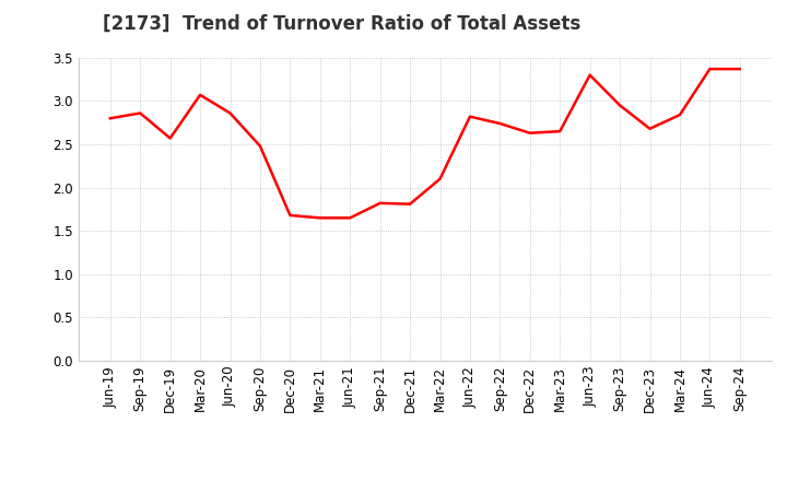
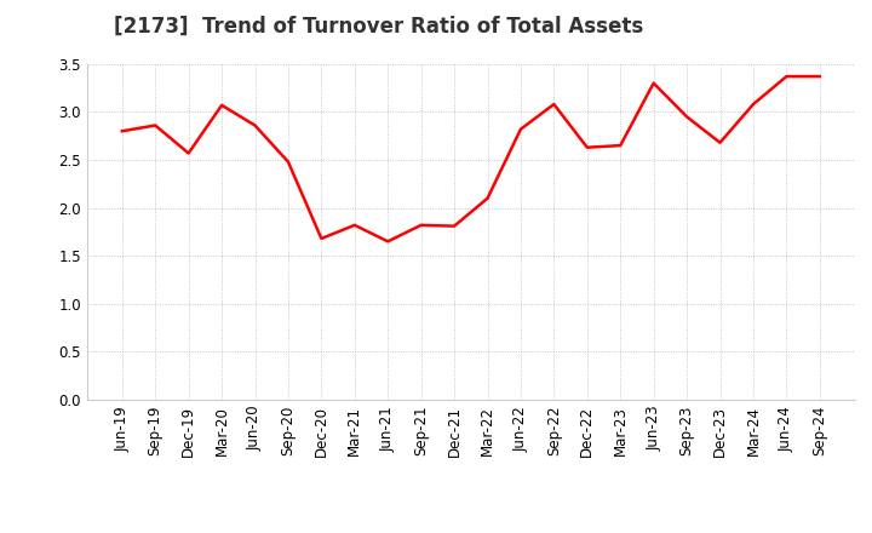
Mar-21: 1.65 -> 1.82
Sep-22: 2.74 -> 3.08
Mar-24: 2.84 -> 3.08
